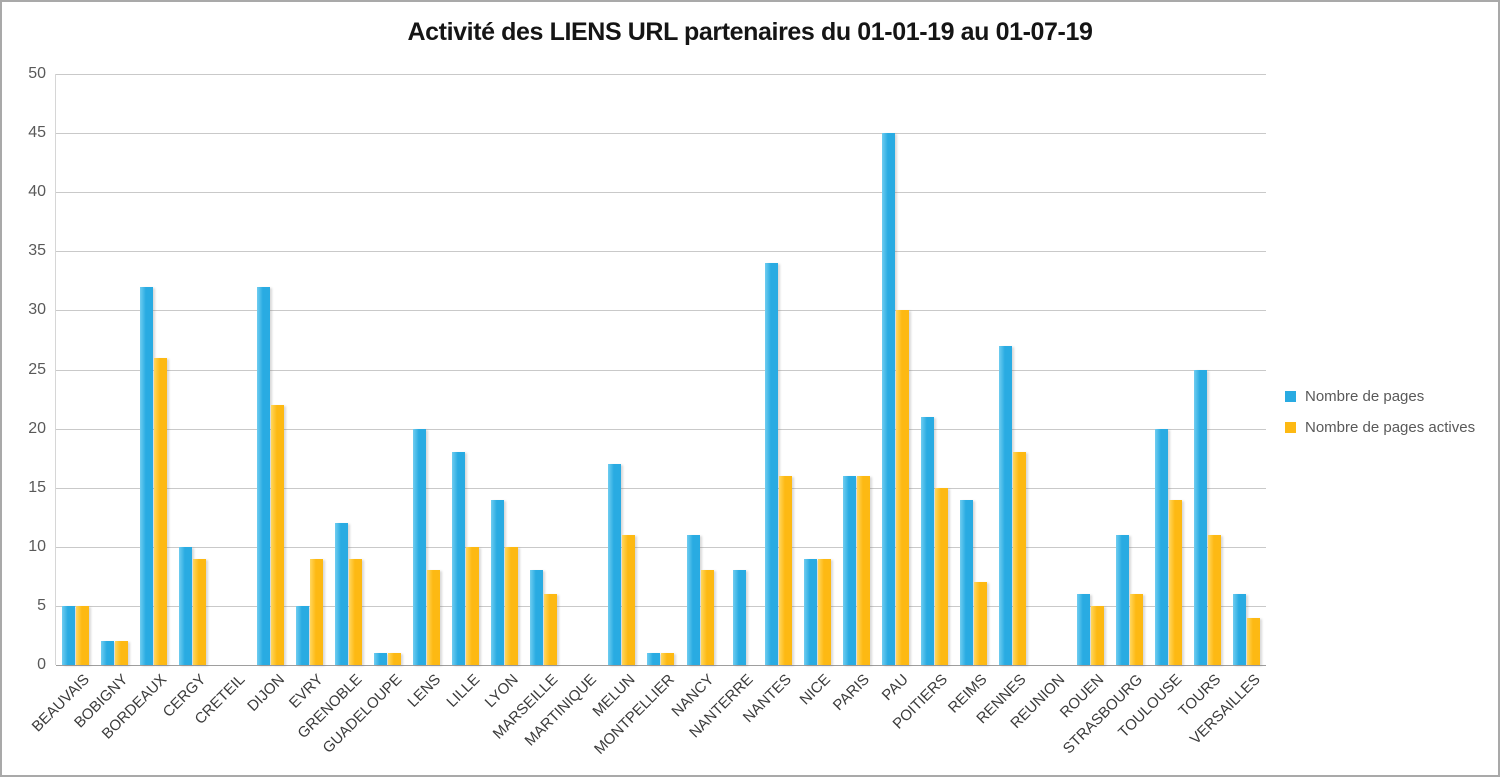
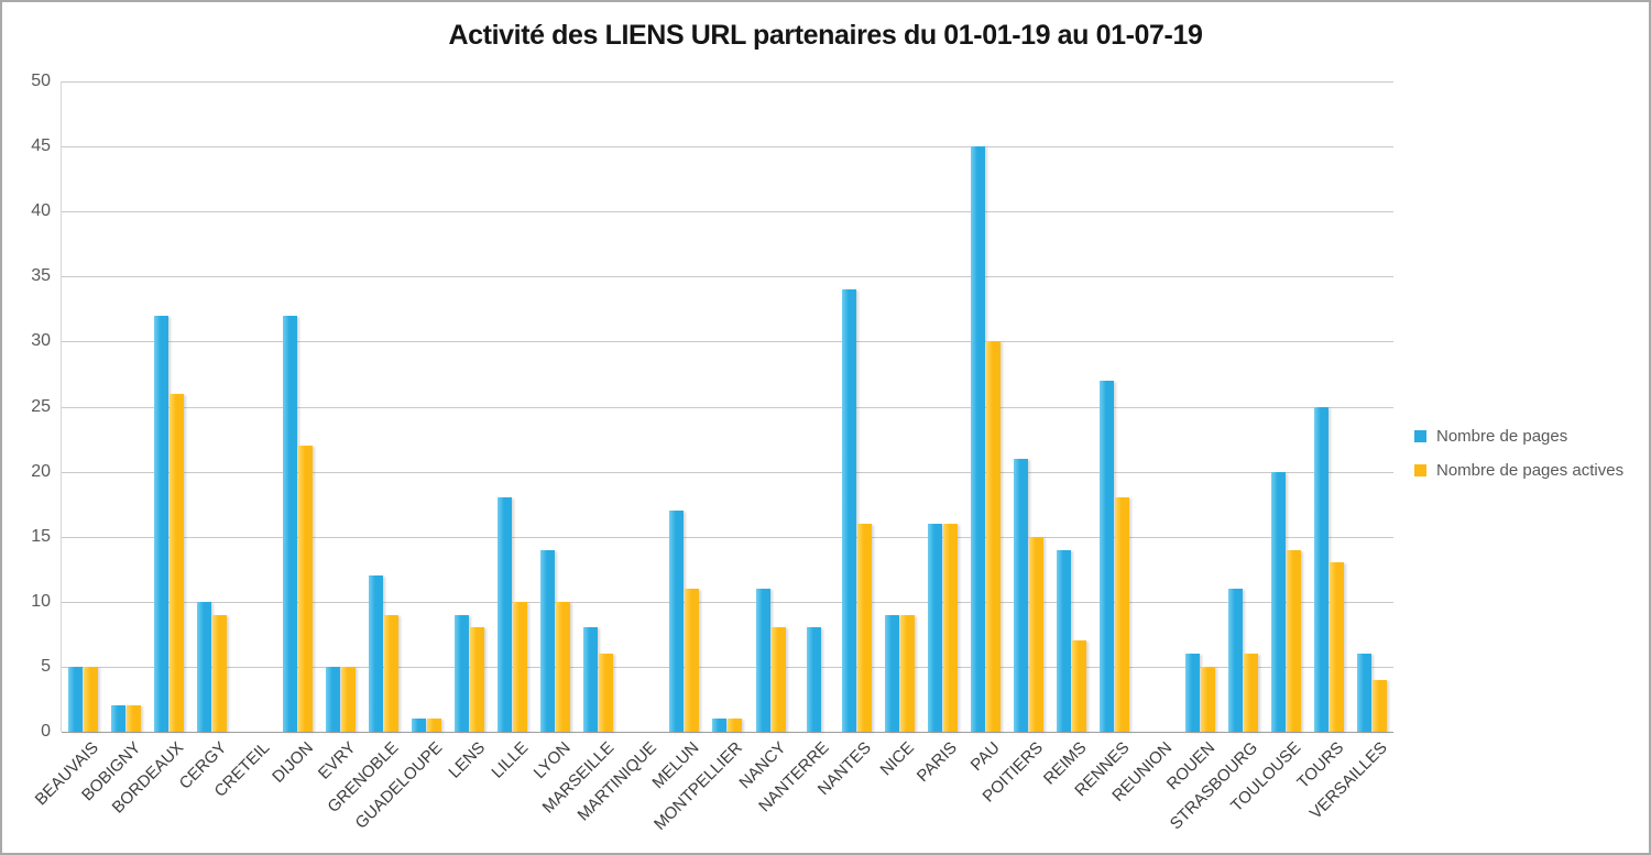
Nombre de pages actives/EVRY: 9 -> 5
Nombre de pages/LENS: 20 -> 9
Nombre de pages actives/TOURS: 11 -> 13
